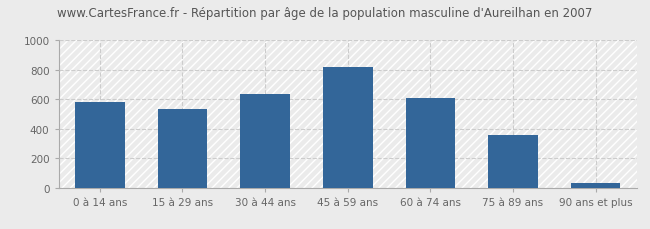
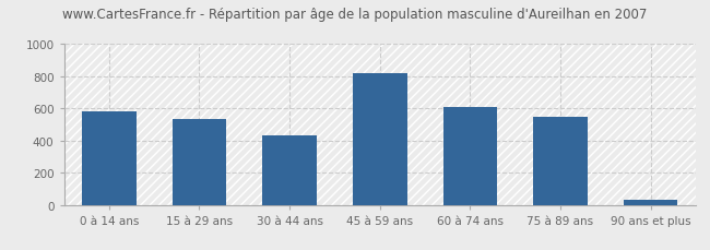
30 à 44 ans: 640 -> 430
75 à 89 ans: 360 -> 550
